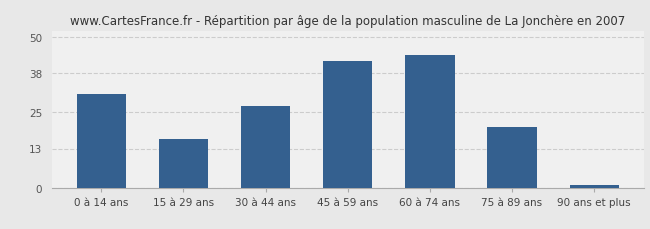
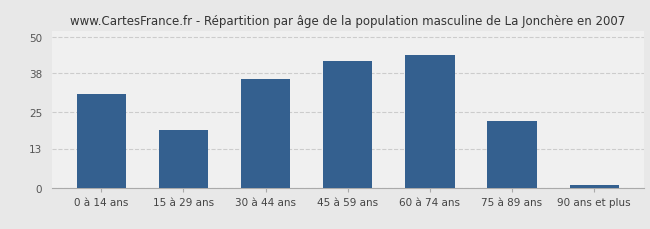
15 à 29 ans: 16 -> 19
30 à 44 ans: 27 -> 36
75 à 89 ans: 20 -> 22
